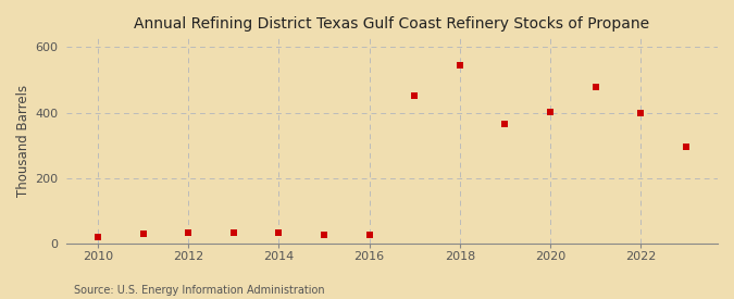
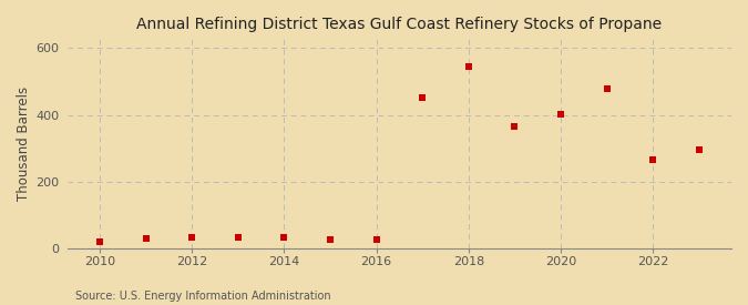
2022: 400 -> 265
